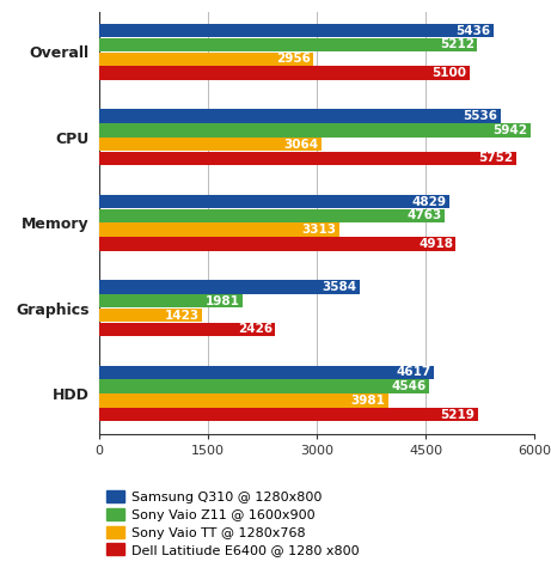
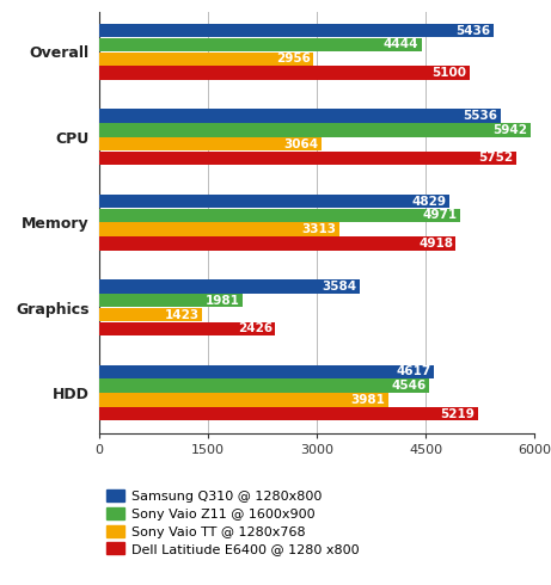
Sony Vaio Z11 @ 1600x900/Overall: 5212 -> 4444
Sony Vaio Z11 @ 1600x900/Memory: 4763 -> 4971
